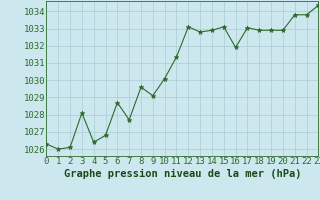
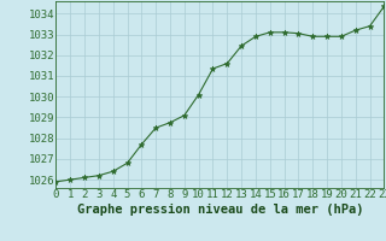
0: 1026.3 -> 1025.9
3: 1028.1 -> 1026.2
6: 1028.7 -> 1027.7
7: 1027.7 -> 1028.5
8: 1029.6 -> 1028.8
12: 1033.1 -> 1031.6
13: 1032.8 -> 1032.5
16: 1031.9 -> 1033.1
21: 1033.8 -> 1033.2
22: 1033.8 -> 1033.4
